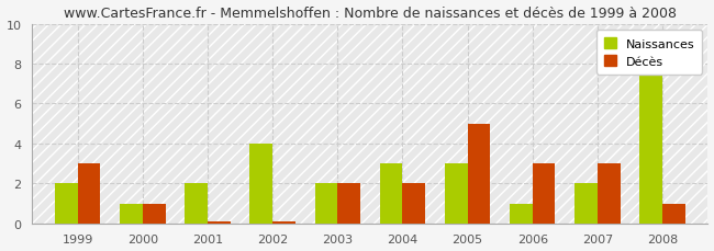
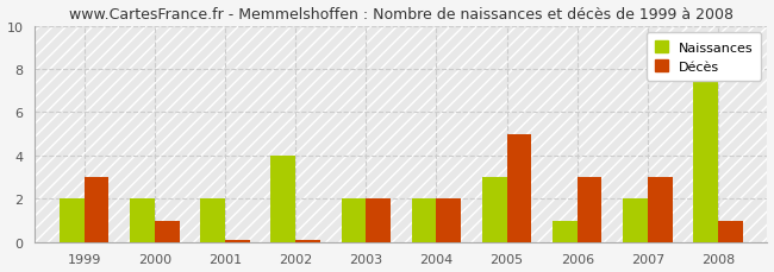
Naissances/2000: 1 -> 2
Naissances/2004: 3 -> 2
